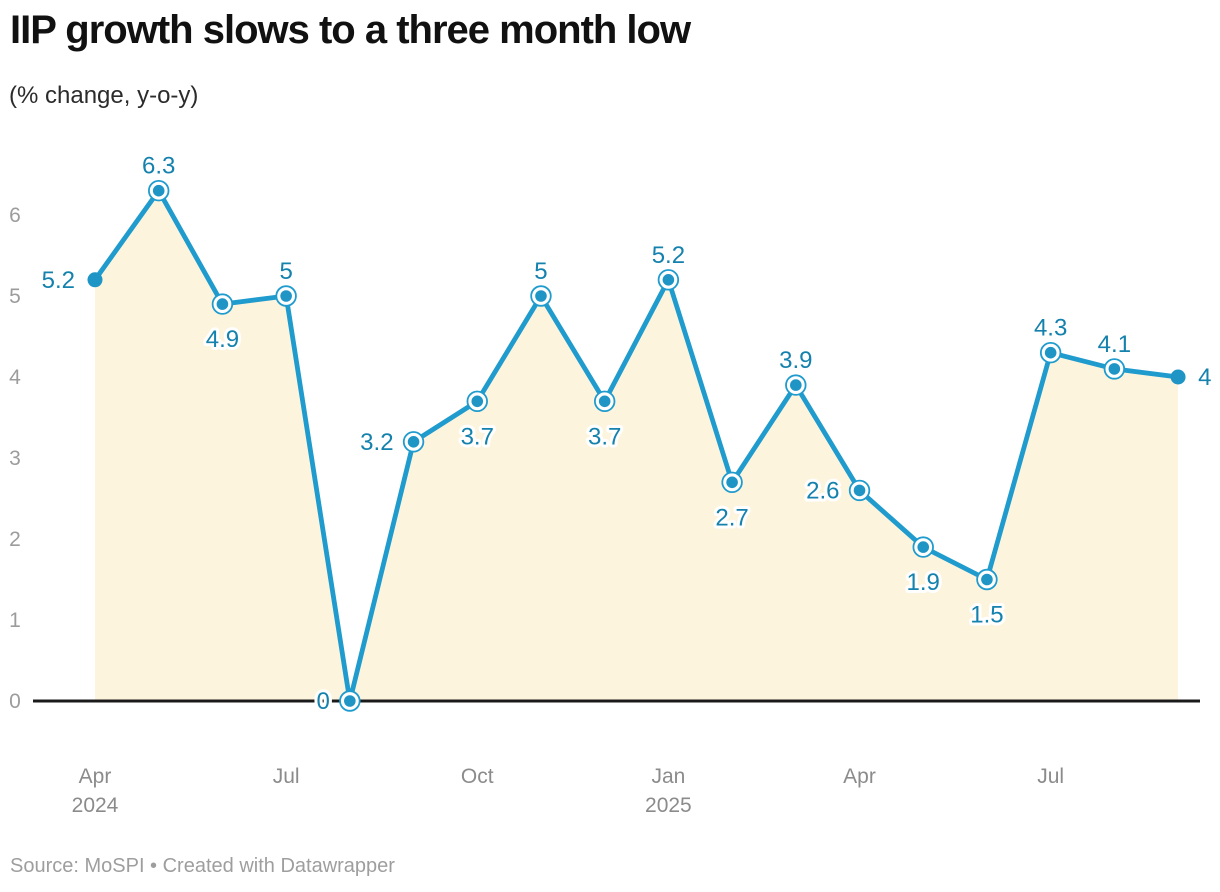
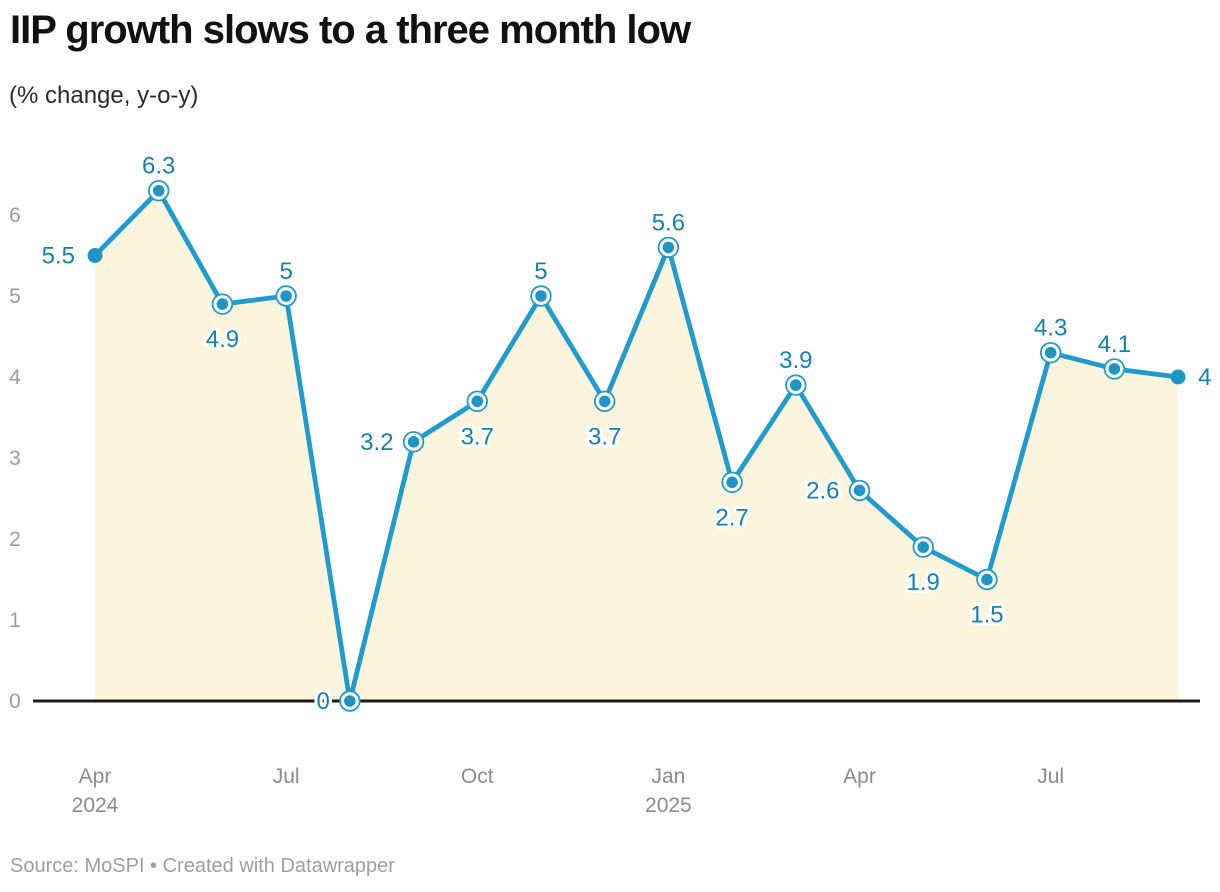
Apr 2024: 5.2 -> 5.5
Jan 2025: 5.2 -> 5.6
